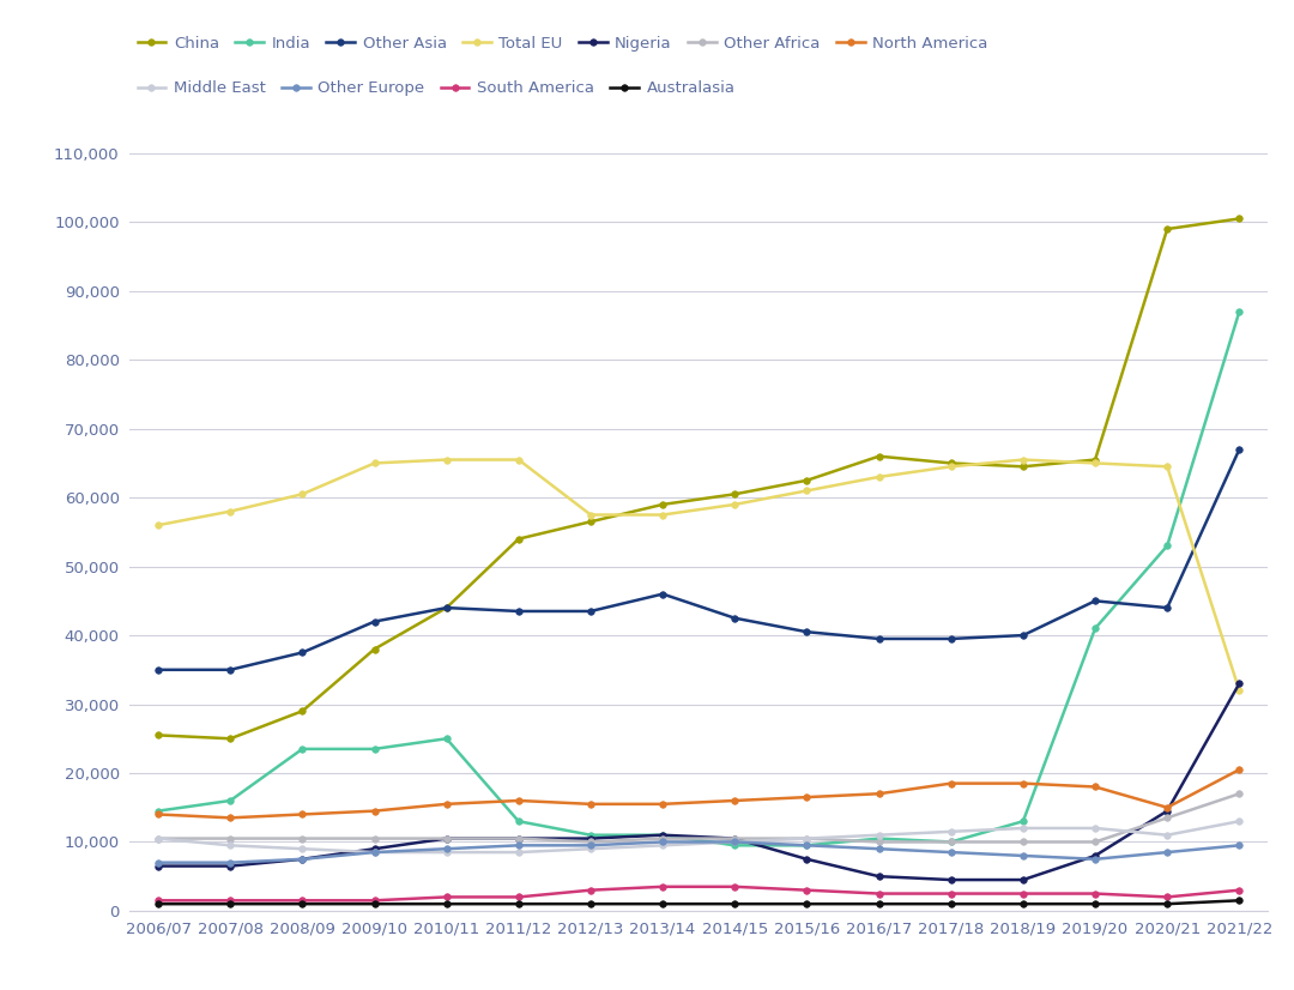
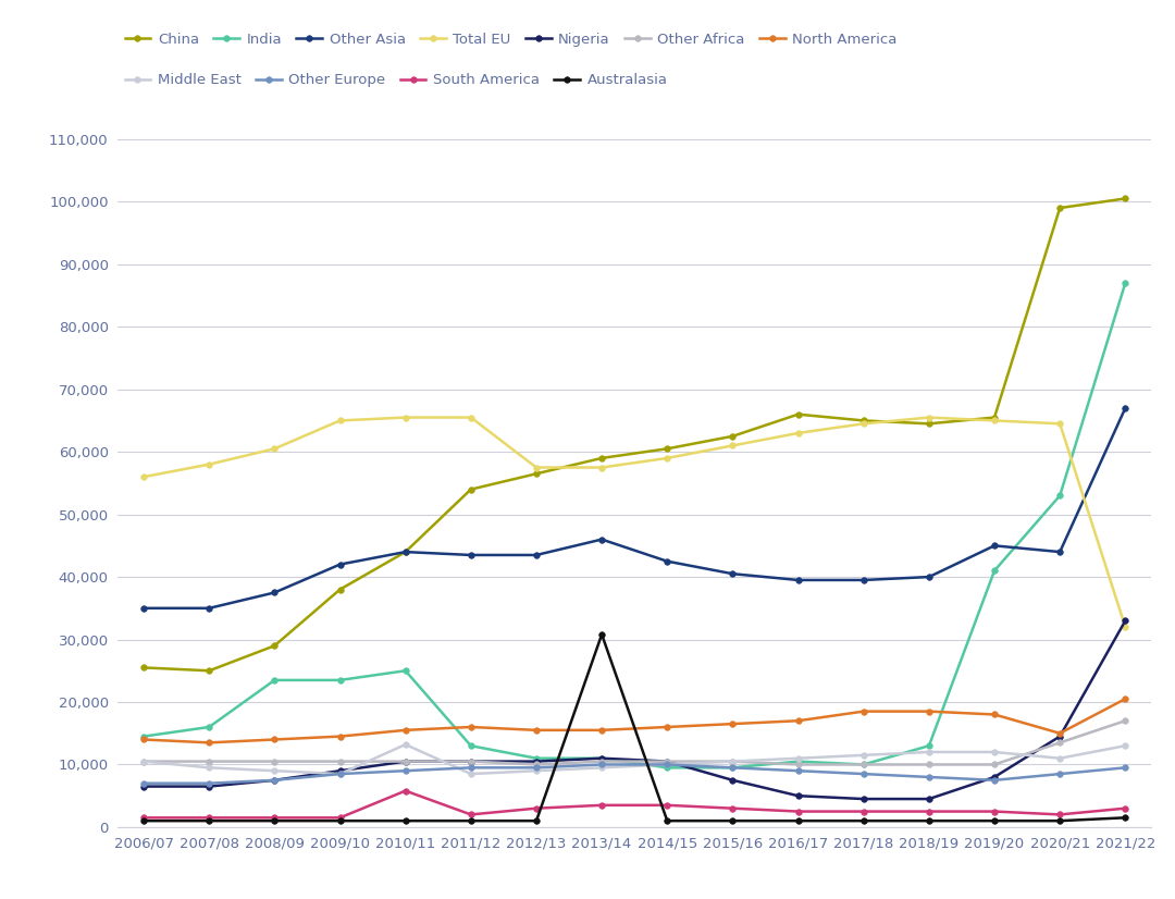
Middle East/2010/11: 8,500 -> 13,200
South America/2010/11: 2,000 -> 5,800
Australasia/2013/14: 1,000 -> 30,800
